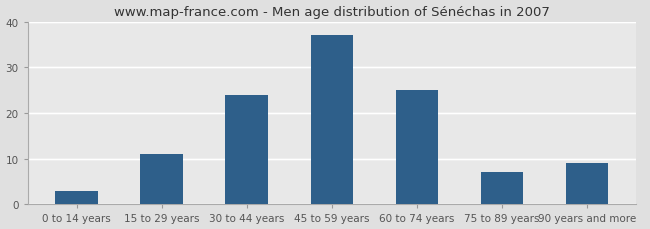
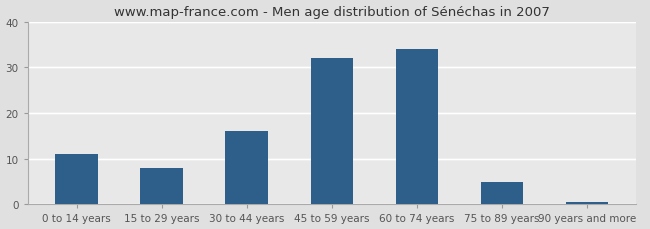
0 to 14 years: 3.0 -> 11.0
15 to 29 years: 11.0 -> 8.0
30 to 44 years: 24.0 -> 16.0
45 to 59 years: 37.0 -> 32.0
60 to 74 years: 25.0 -> 34.0
75 to 89 years: 7.0 -> 5.0
90 years and more: 9.0 -> 0.5
